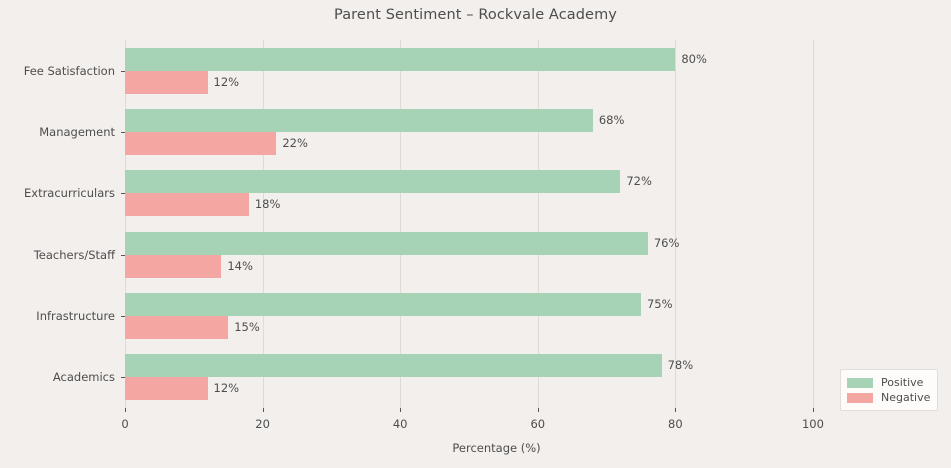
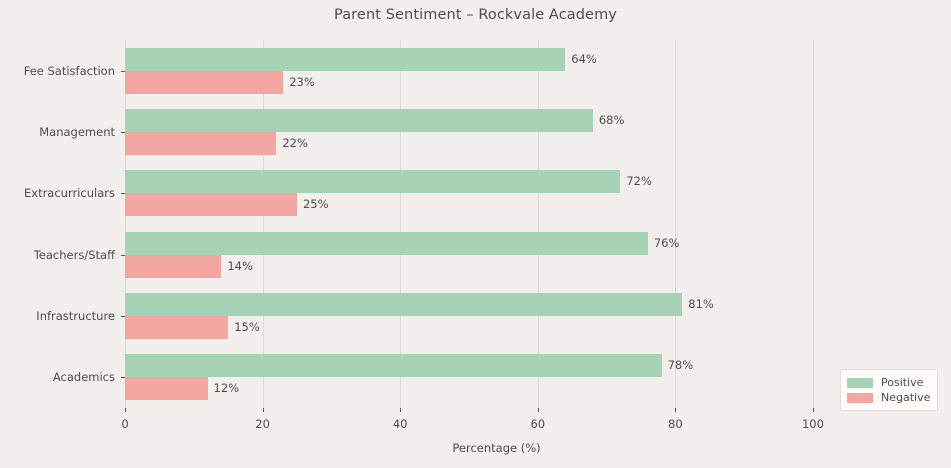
Positive/Fee Satisfaction: 80% -> 64%
Negative/Fee Satisfaction: 12% -> 23%
Negative/Extracurriculars: 18% -> 25%
Positive/Infrastructure: 75% -> 81%
